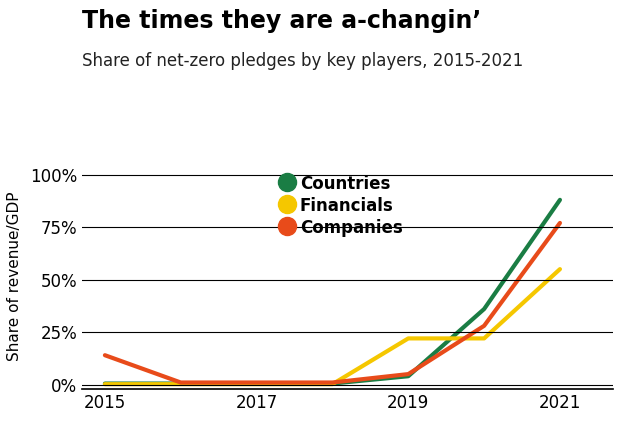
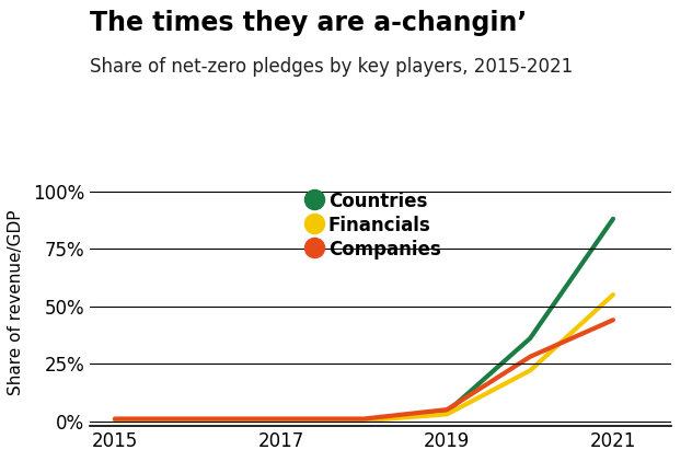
Companies/2015: 14% -> 1%
Financials/2019: 22.0% -> 3.0%
Companies/2021: 77% -> 44%
